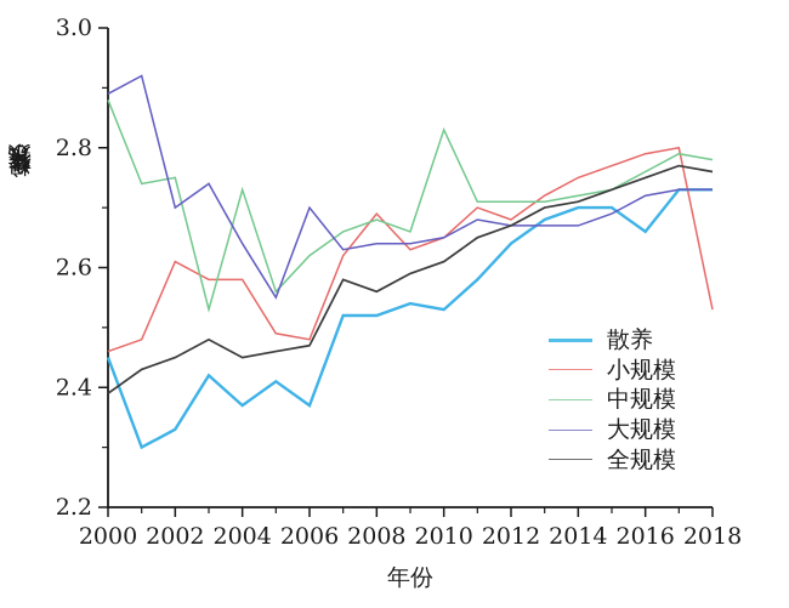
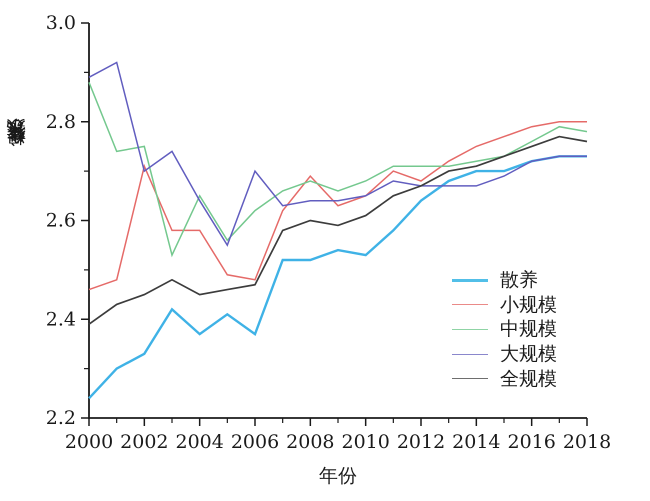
散养/2000: 2.45 -> 2.24
小规模/2002: 2.61 -> 2.71
中规模/2004: 2.73 -> 2.65
全规模/2008: 2.56 -> 2.60
中规模/2010: 2.83 -> 2.68
散养/2016: 2.66 -> 2.72
小规模/2018: 2.53 -> 2.80
